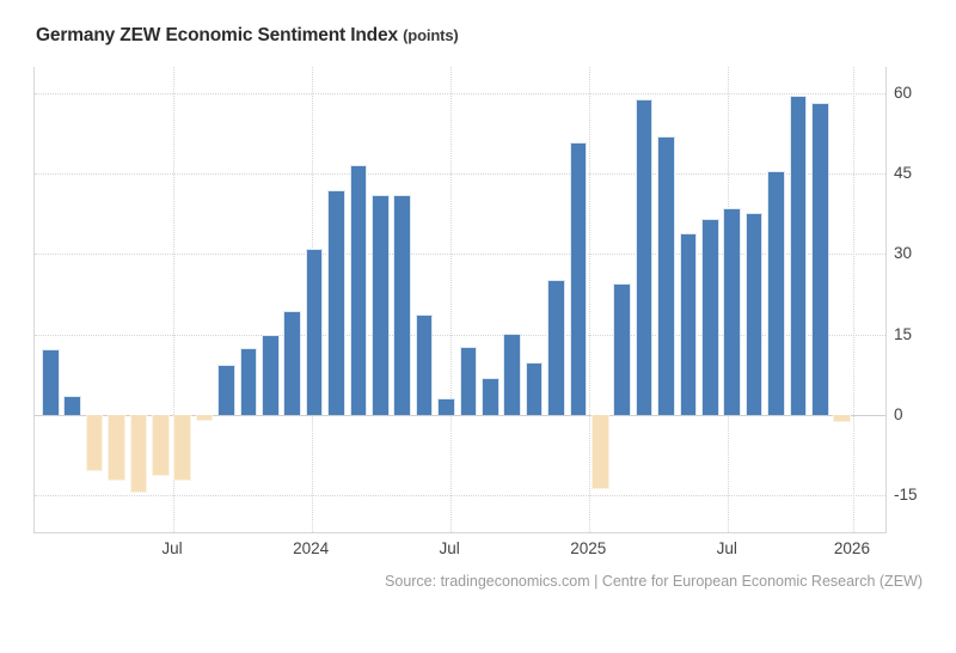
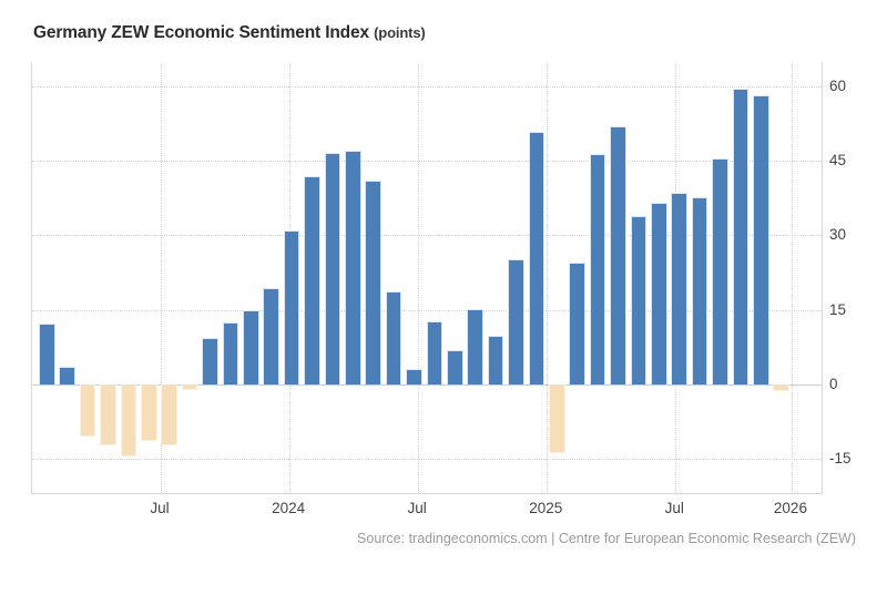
Jul 2024: 41 -> 47
Jul 2025: 59 -> 46
